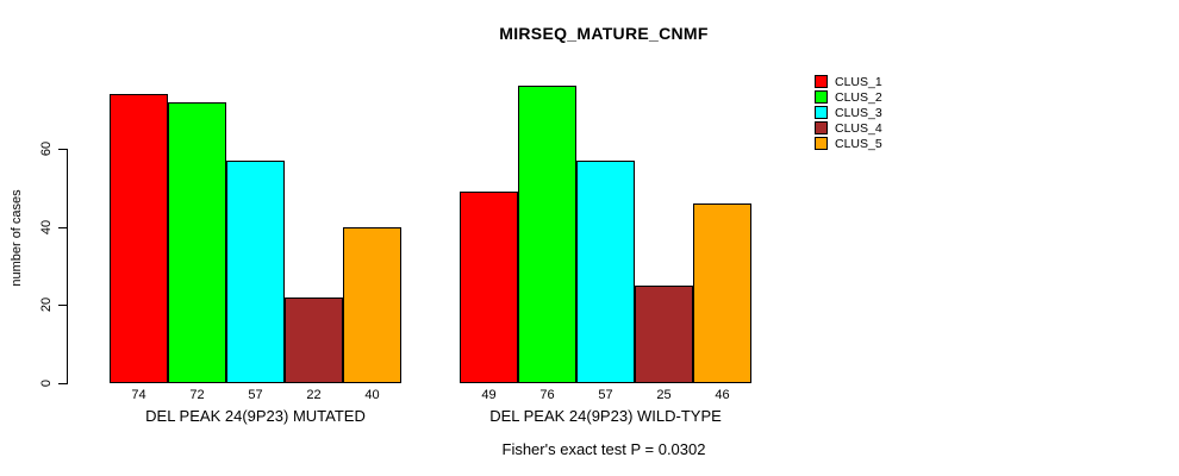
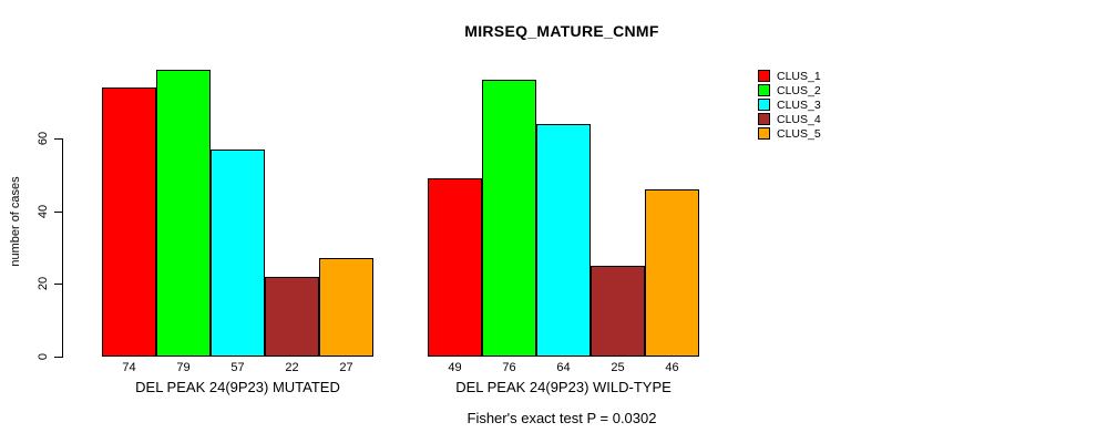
CLUS_2/DEL PEAK 24(9P23) MUTATED: 72 -> 79
CLUS_5/DEL PEAK 24(9P23) MUTATED: 40 -> 27
CLUS_3/DEL PEAK 24(9P23) WILD-TYPE: 57 -> 64
